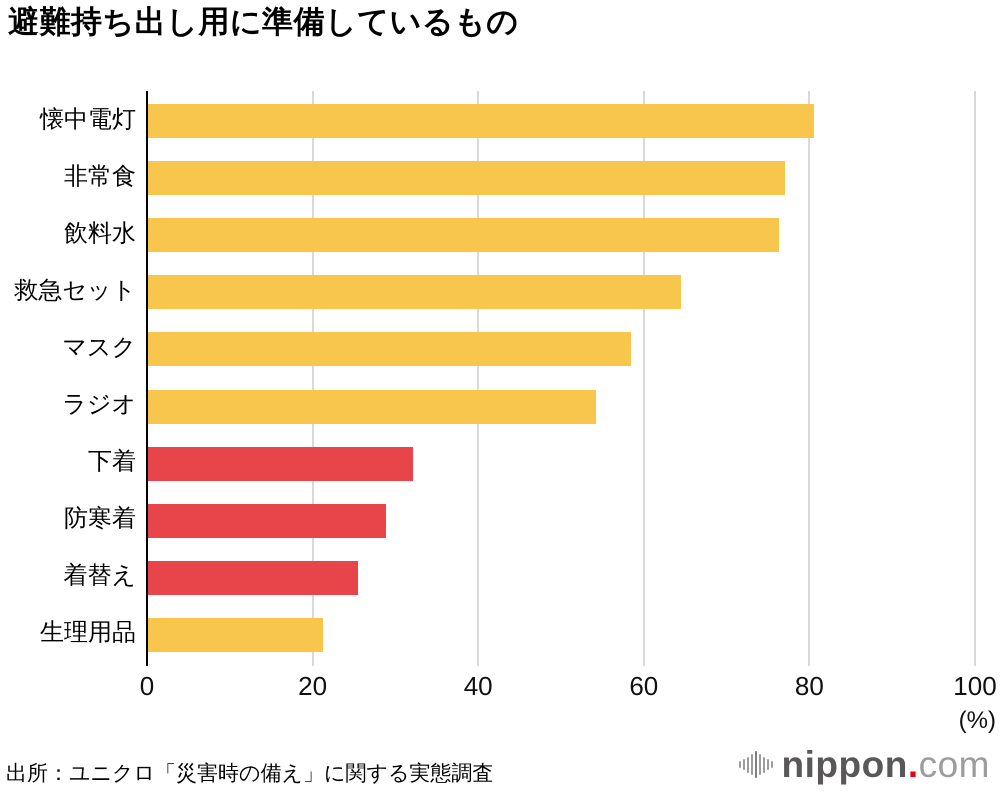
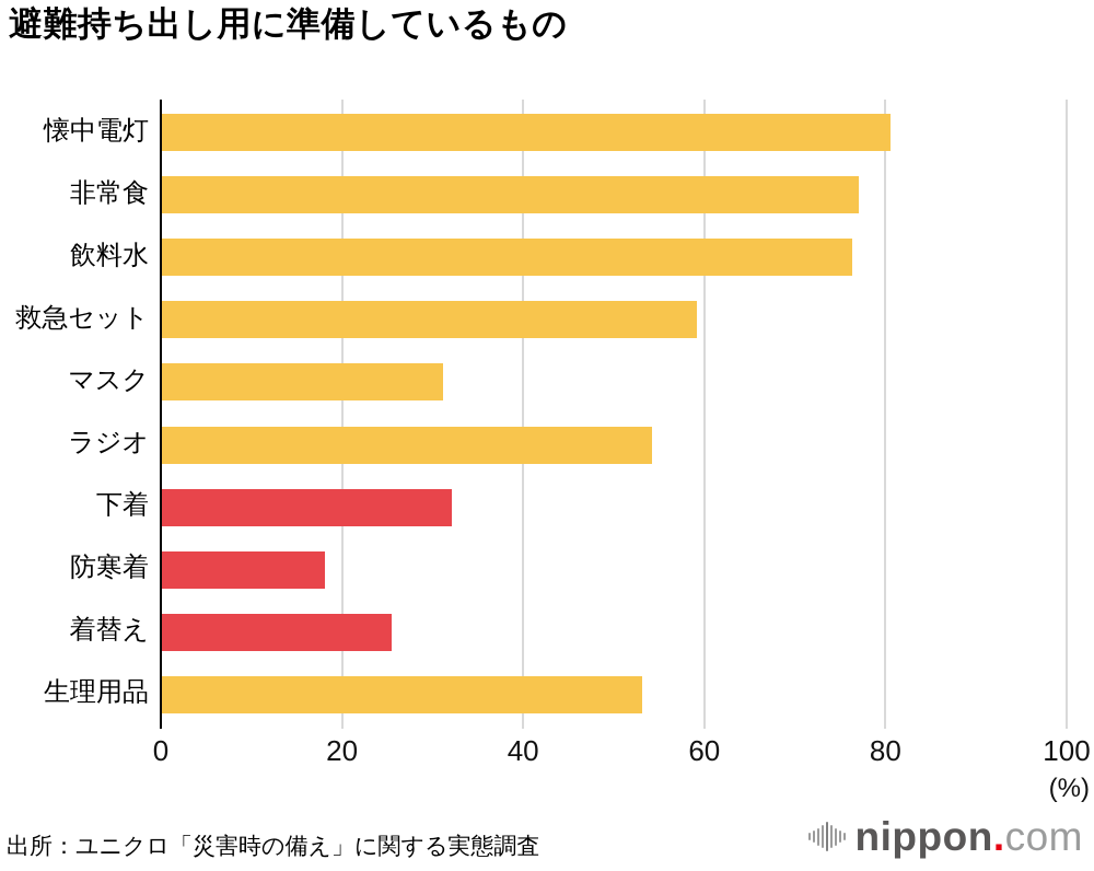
救急セット: 64 -> 59
マスク: 58 -> 31
防寒着: 29 -> 18
生理用品: 21 -> 53
